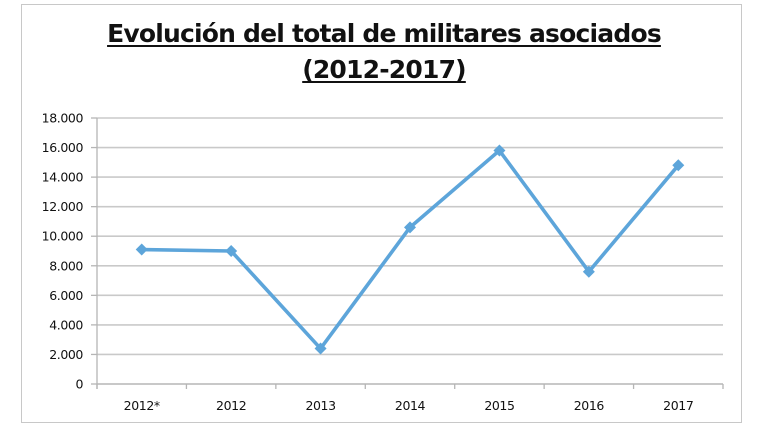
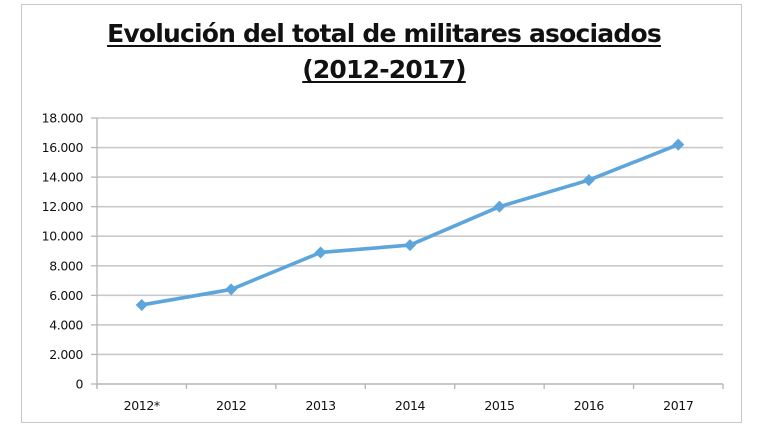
2012*: 9100 -> 5400
2012: 9000 -> 6400
2013: 2400 -> 8900
2014: 10600 -> 9400
2015: 15800 -> 12000
2016: 7600 -> 13800
2017: 14800 -> 16200
